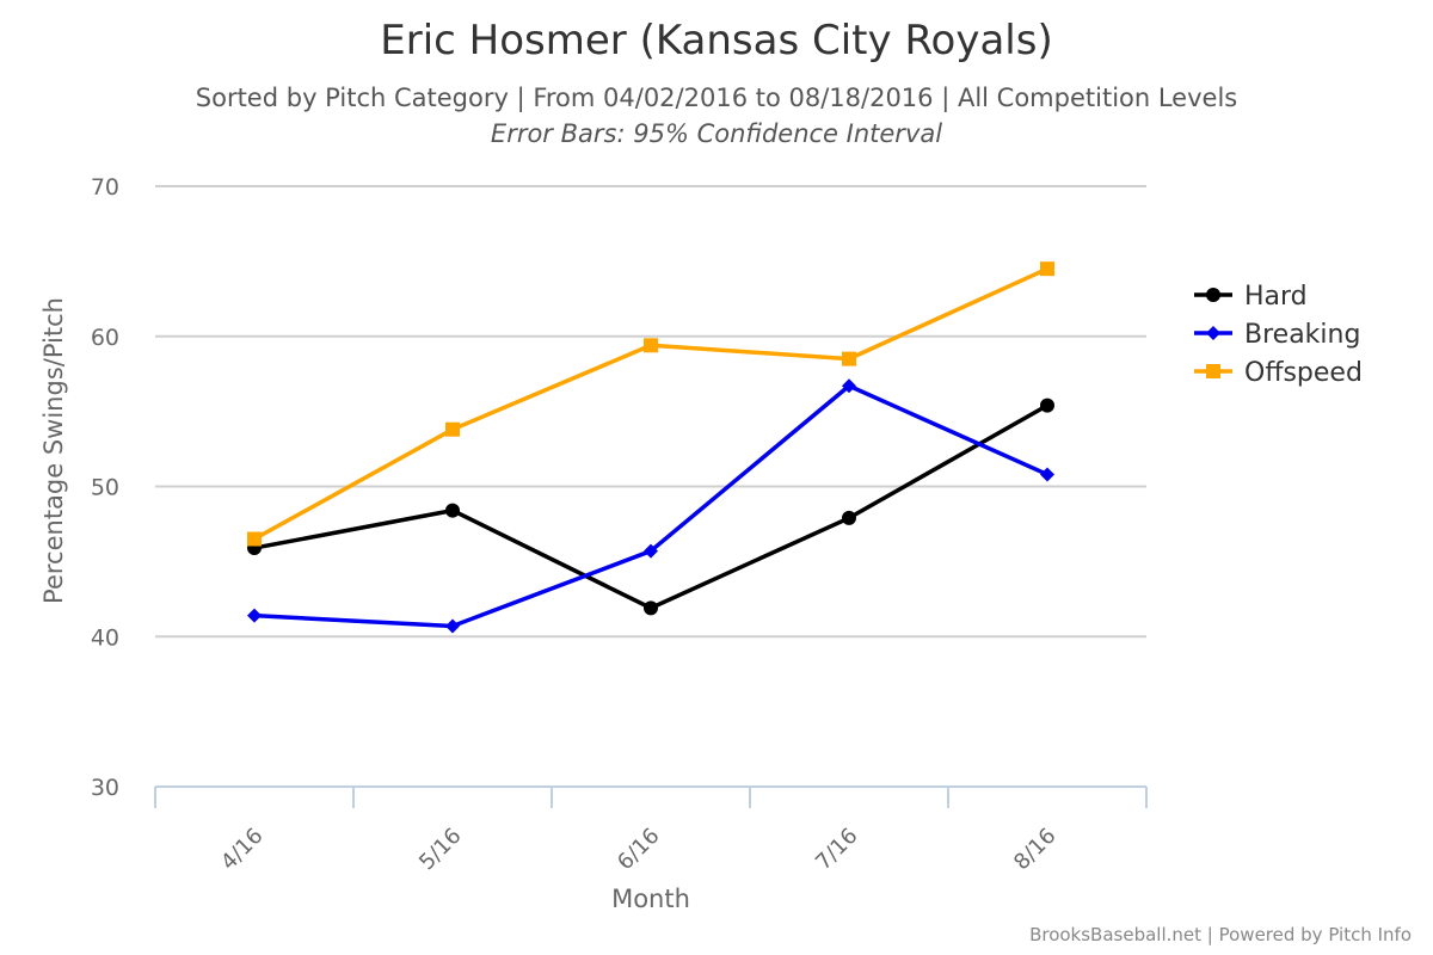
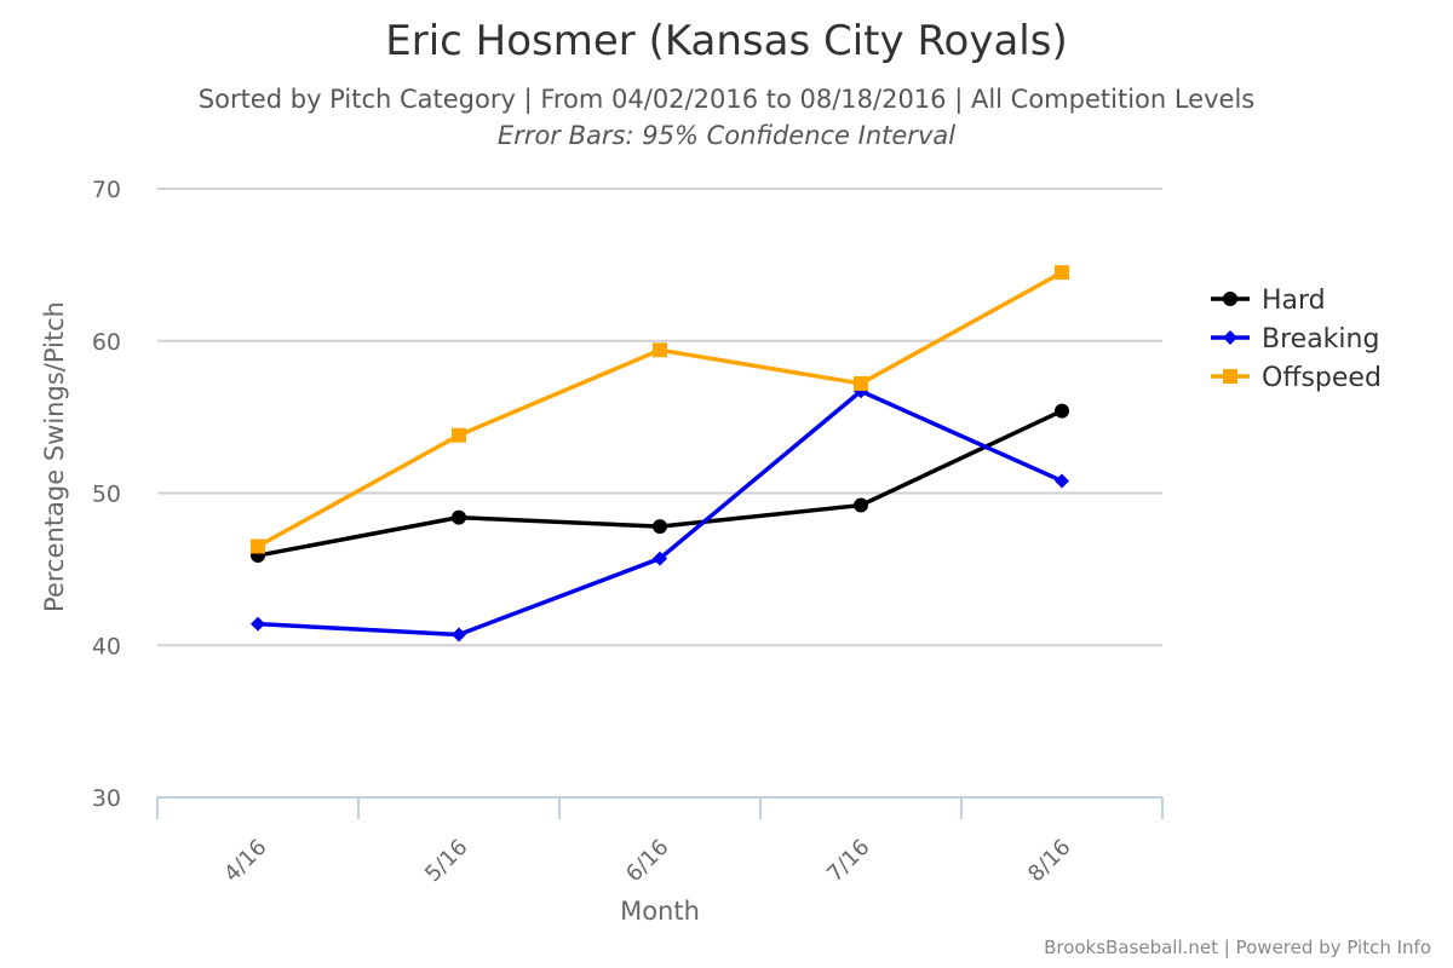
Hard/6/16: 41.9 -> 47.8
Hard/7/16: 47.9 -> 49.2
Offspeed/7/16: 58.5 -> 57.2
